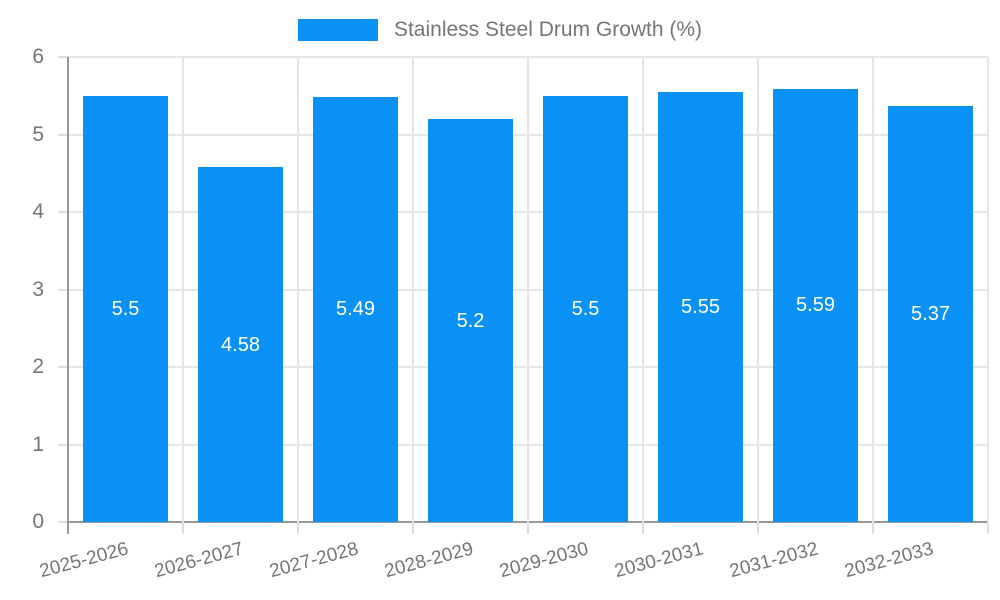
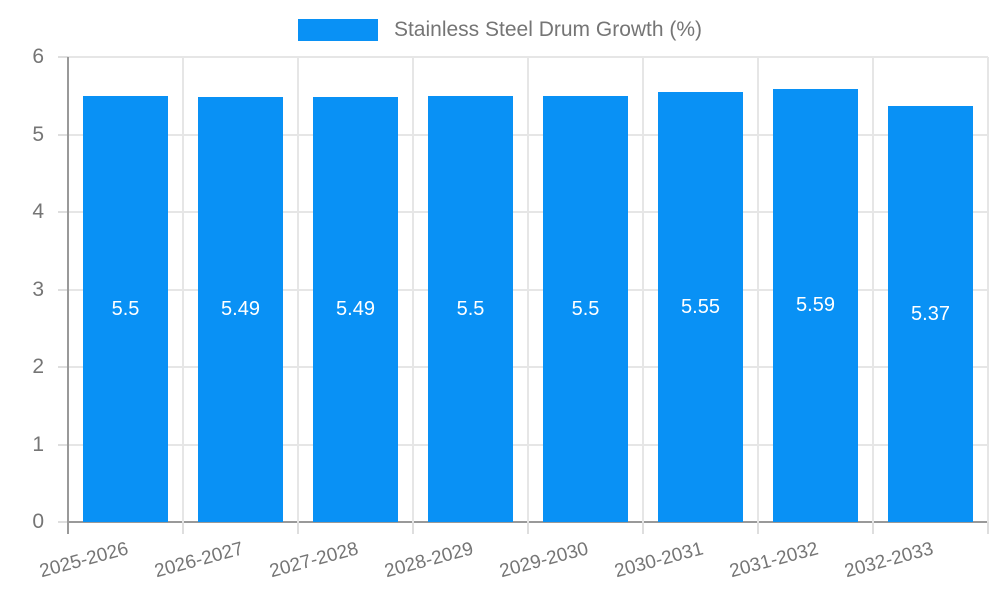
2026-2027: 4.58 -> 5.49
2028-2029: 5.2 -> 5.5
